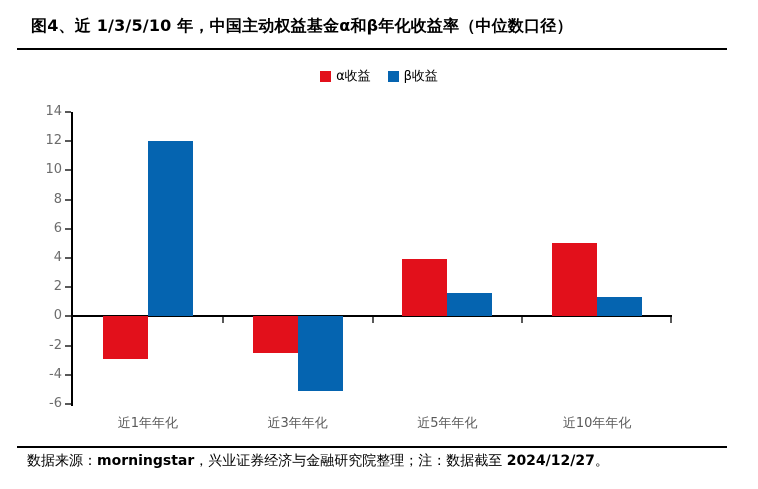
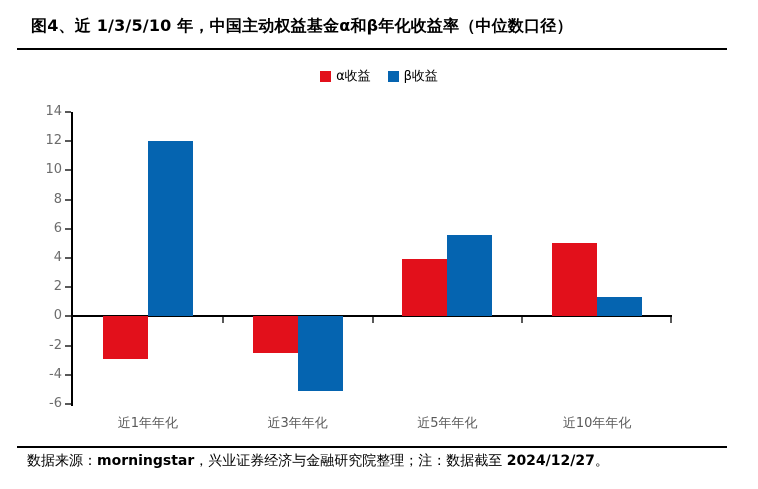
β收益/近5年年化: 1.6 -> 5.6
